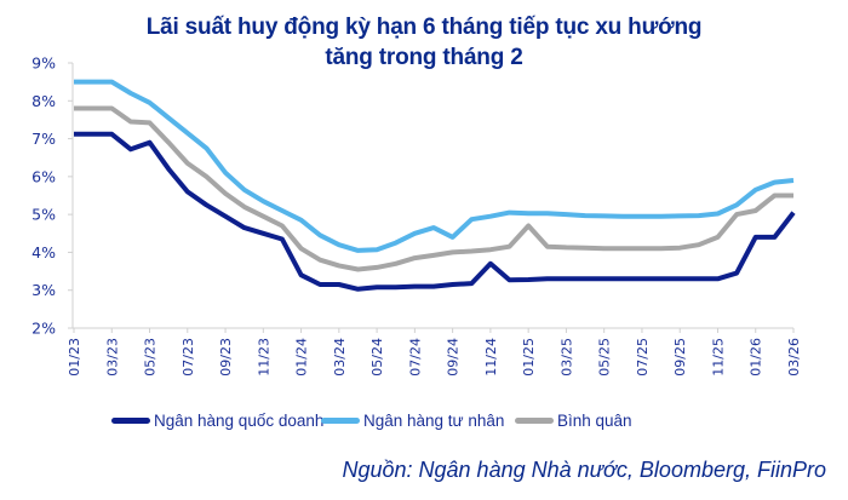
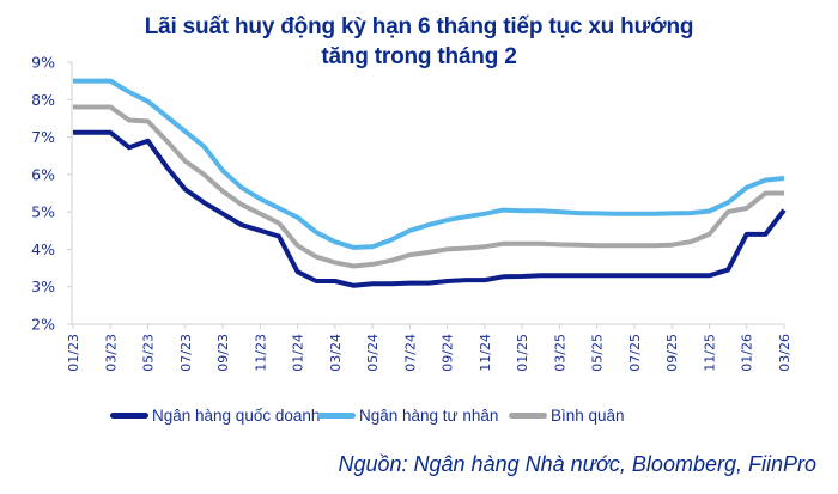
Ngân hàng tư nhân/09/24: 4.4% -> 4.8%
Ngân hàng quốc doanh/11/24: 3.7% -> 3.2%
Bình quân/01/25: 4.7% -> 4.2%
